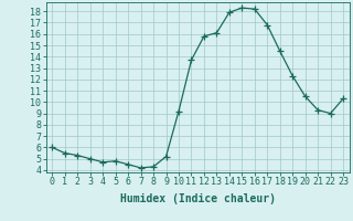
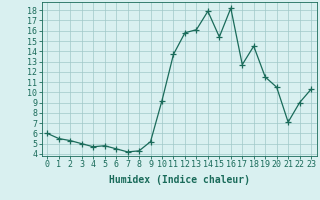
15: 18.3 -> 15.4
17: 16.8 -> 12.7
19: 12.3 -> 11.5
21: 9.3 -> 7.1
